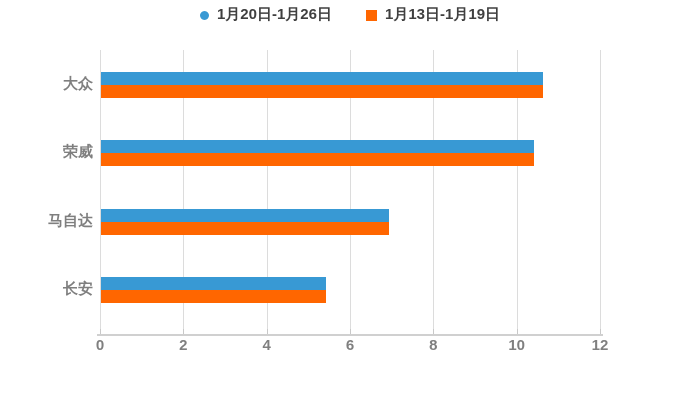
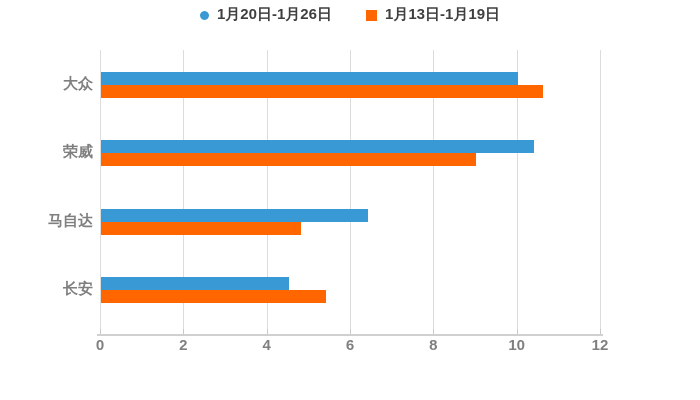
1月20日-1月26日/大众: 10.6 -> 10.0
1月13日-1月19日/荣威: 10.4 -> 9.0
1月20日-1月26日/马自达: 6.9 -> 6.4
1月13日-1月19日/马自达: 6.9 -> 4.8
1月20日-1月26日/长安: 5.4 -> 4.5
